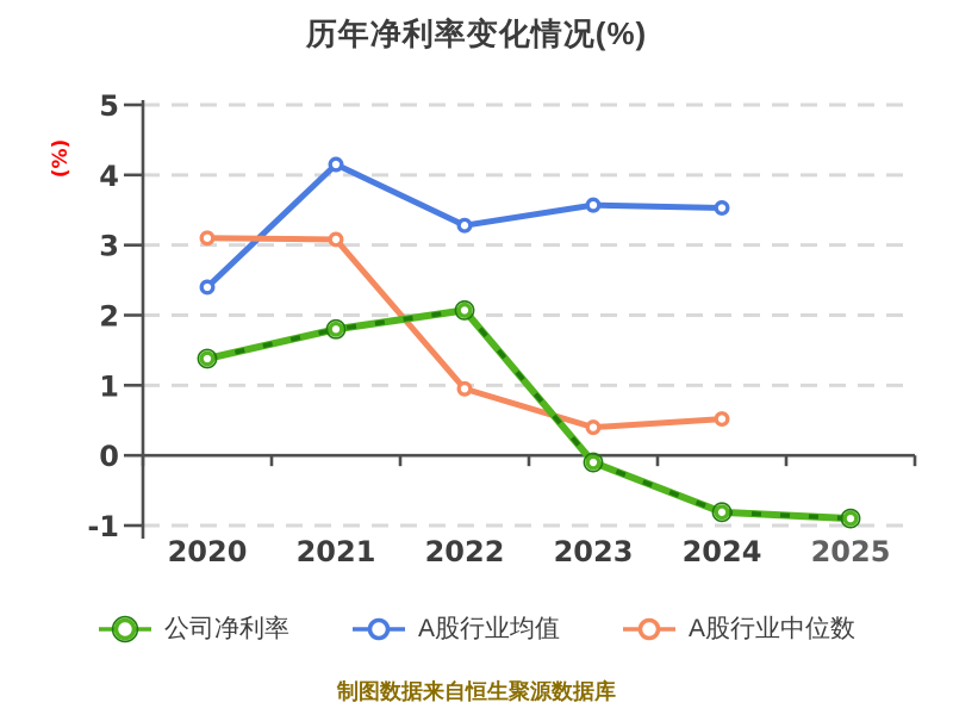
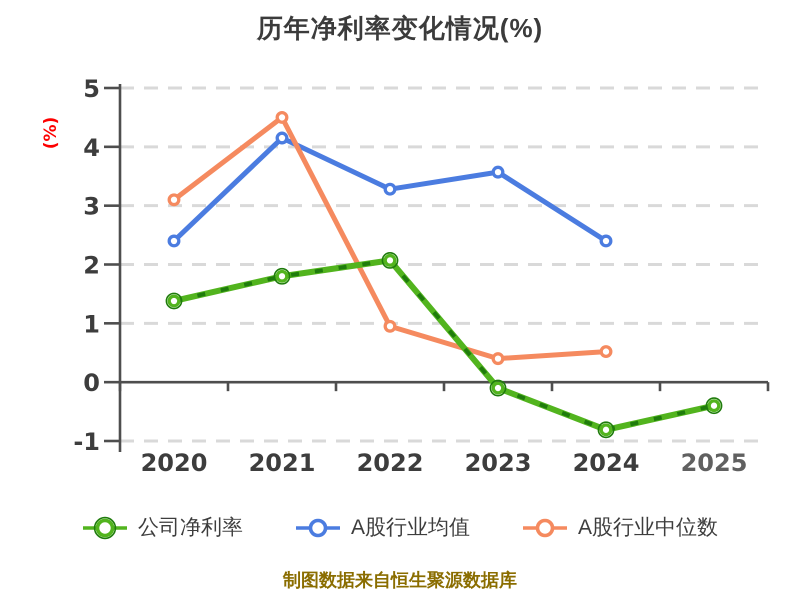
A股行业中位数/2021: 3.1 -> 4.5
A股行业均值/2024: 3.5 -> 2.4
公司净利率/2025: -0.9 -> -0.4
